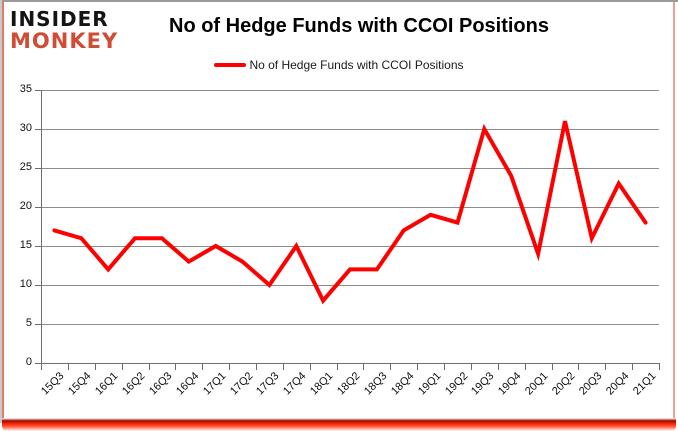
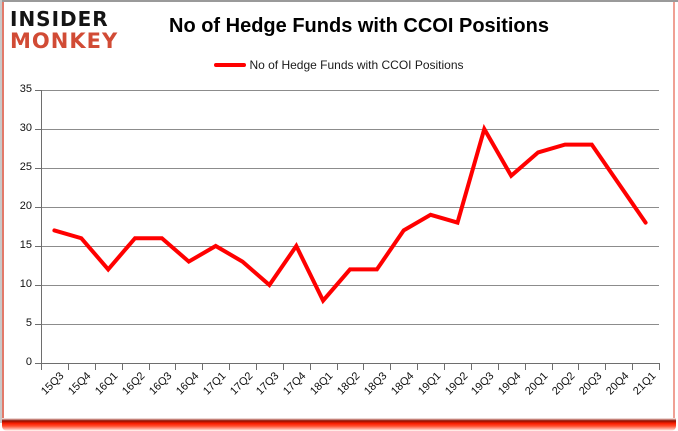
20Q1: 14 -> 27
20Q2: 31 -> 28
20Q3: 16 -> 28
